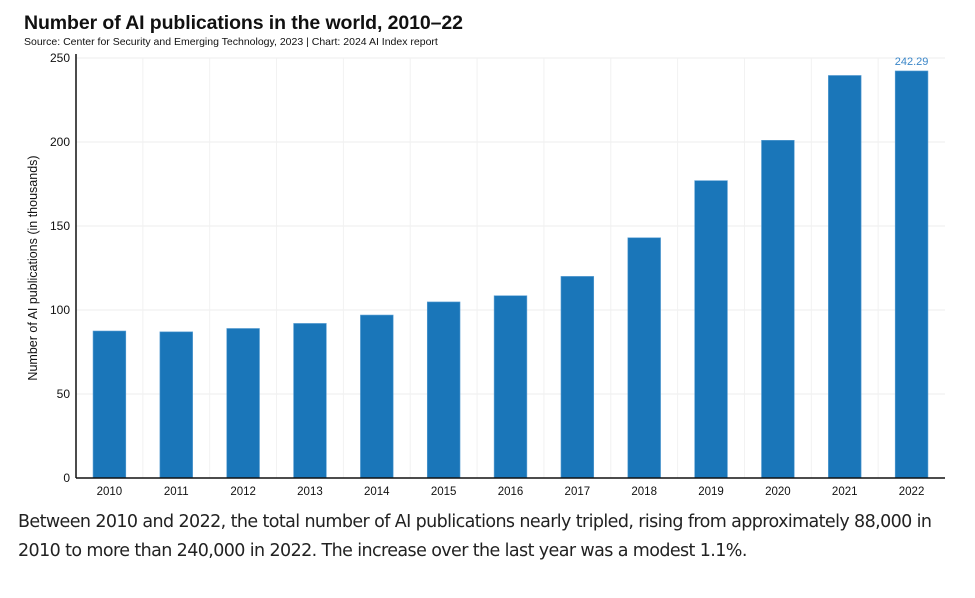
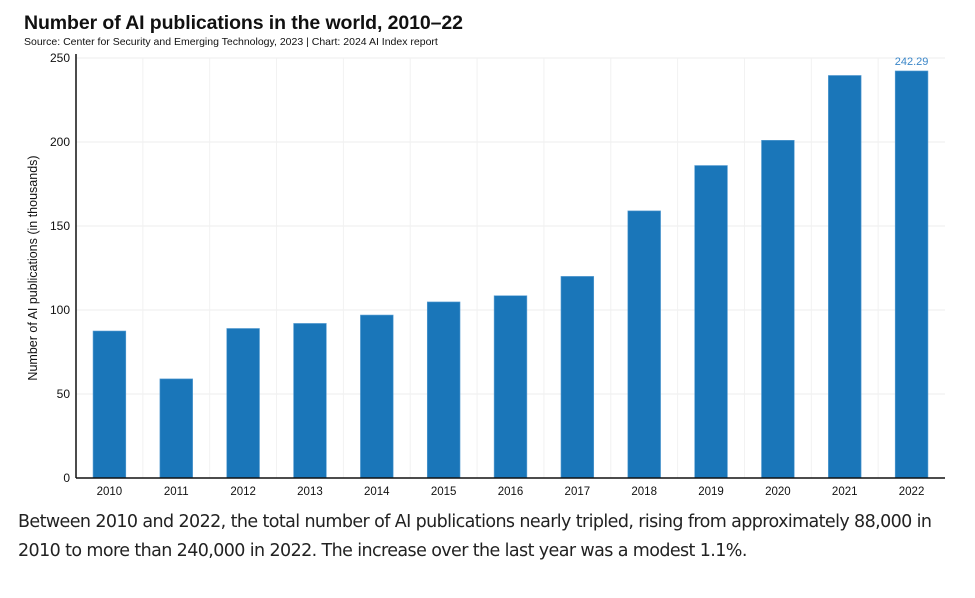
2011: 87 -> 59
2018: 143 -> 159
2019: 177 -> 186
